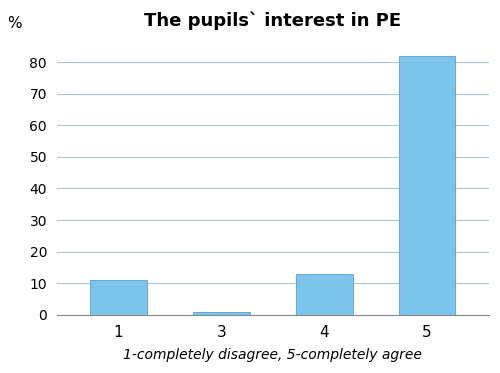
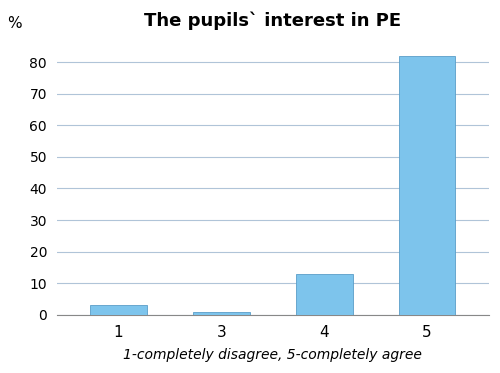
1: 11 -> 3
